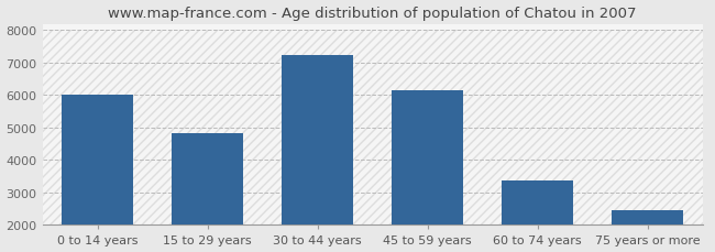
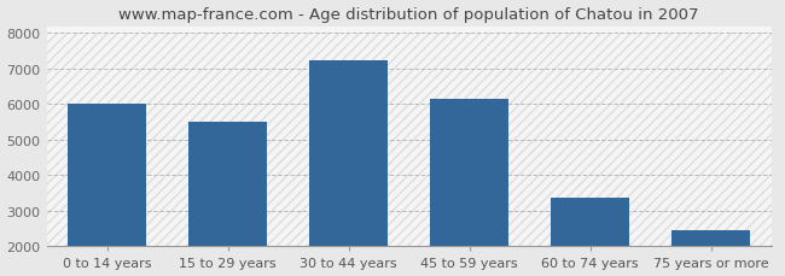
15 to 29 years: 4830 -> 5500
